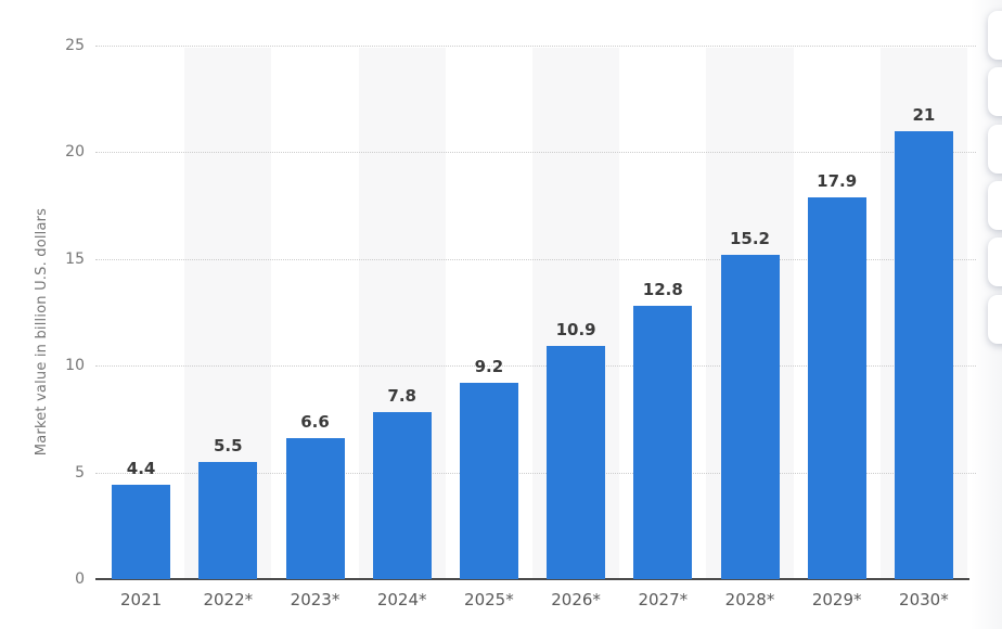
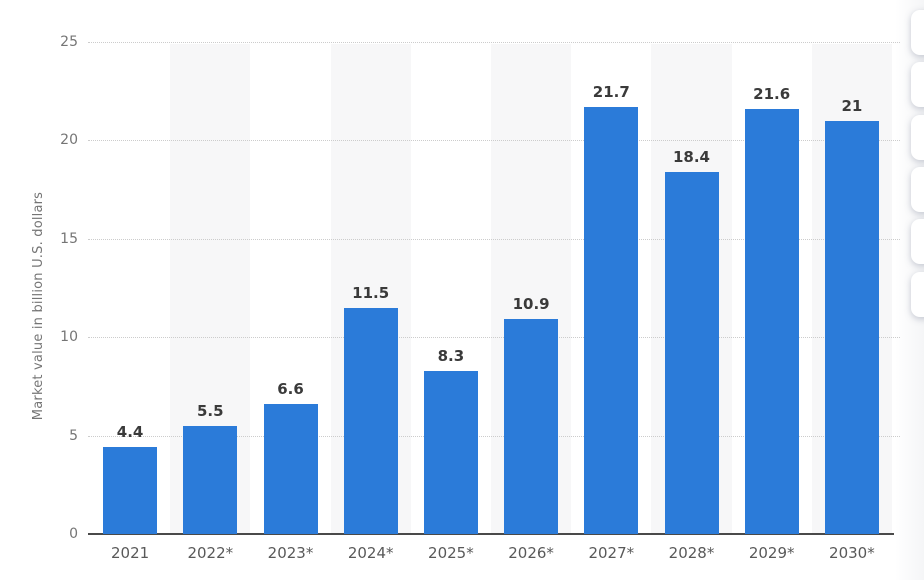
2024*: 7.8 -> 11.5
2025*: 9.2 -> 8.3
2027*: 12.8 -> 21.7
2028*: 15.2 -> 18.4
2029*: 17.9 -> 21.6
